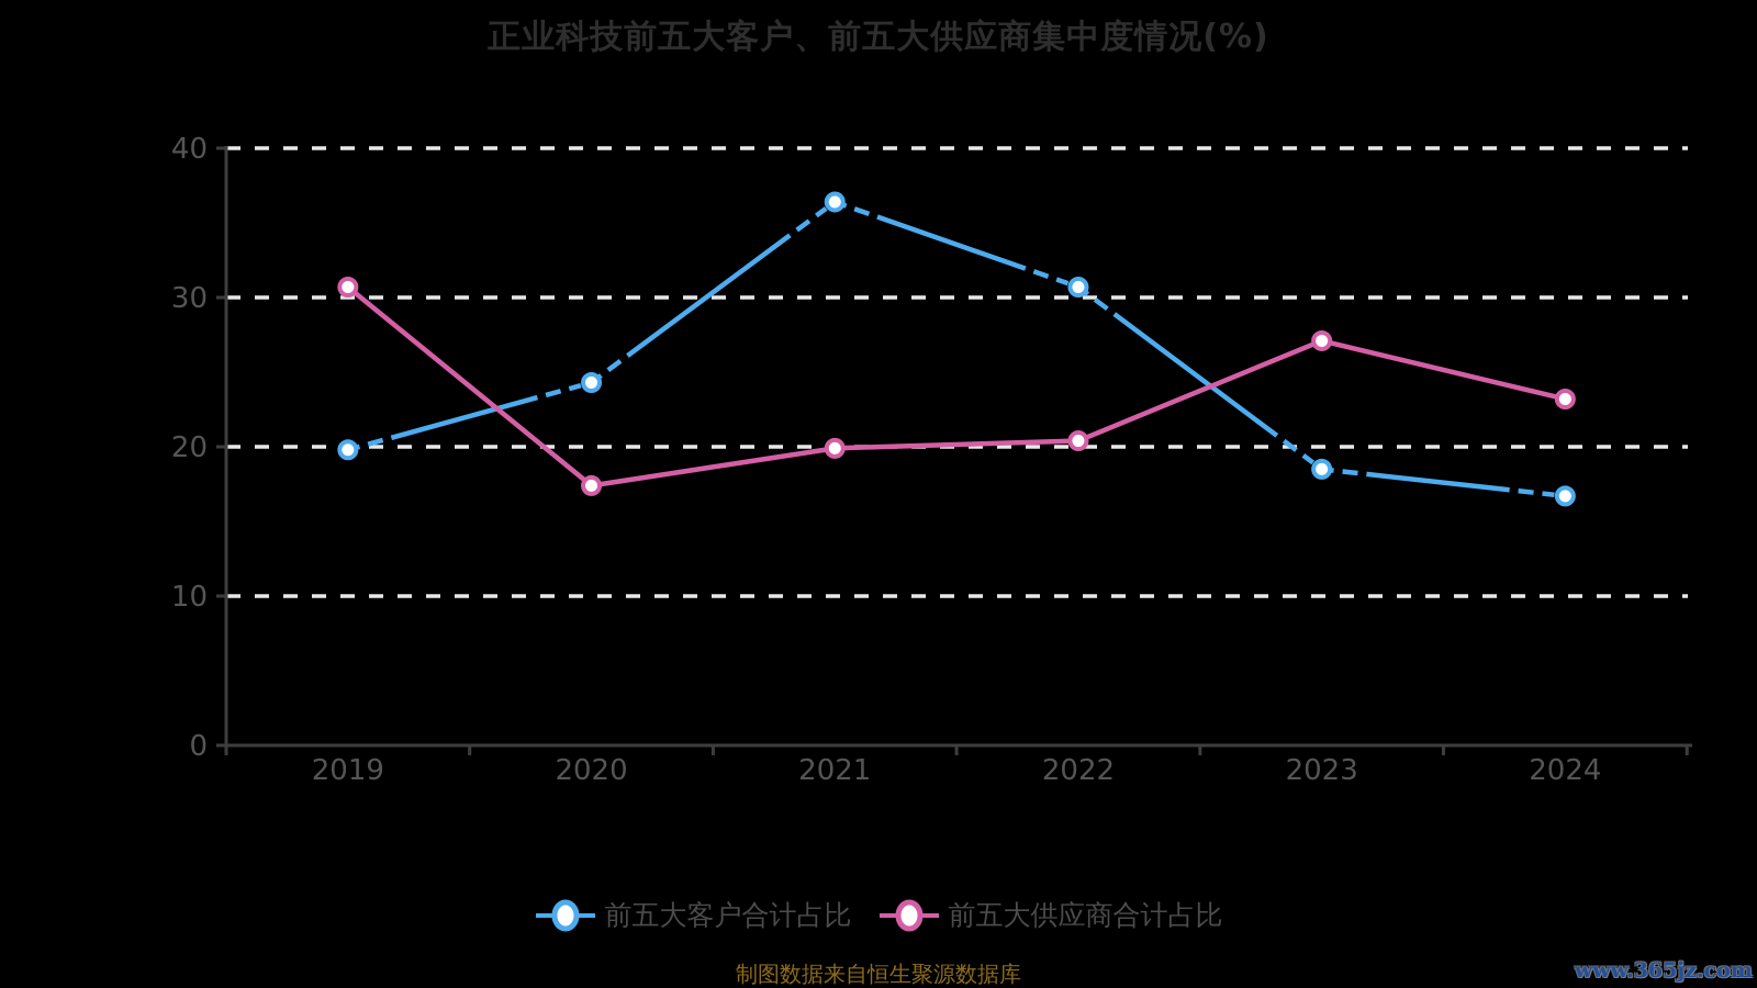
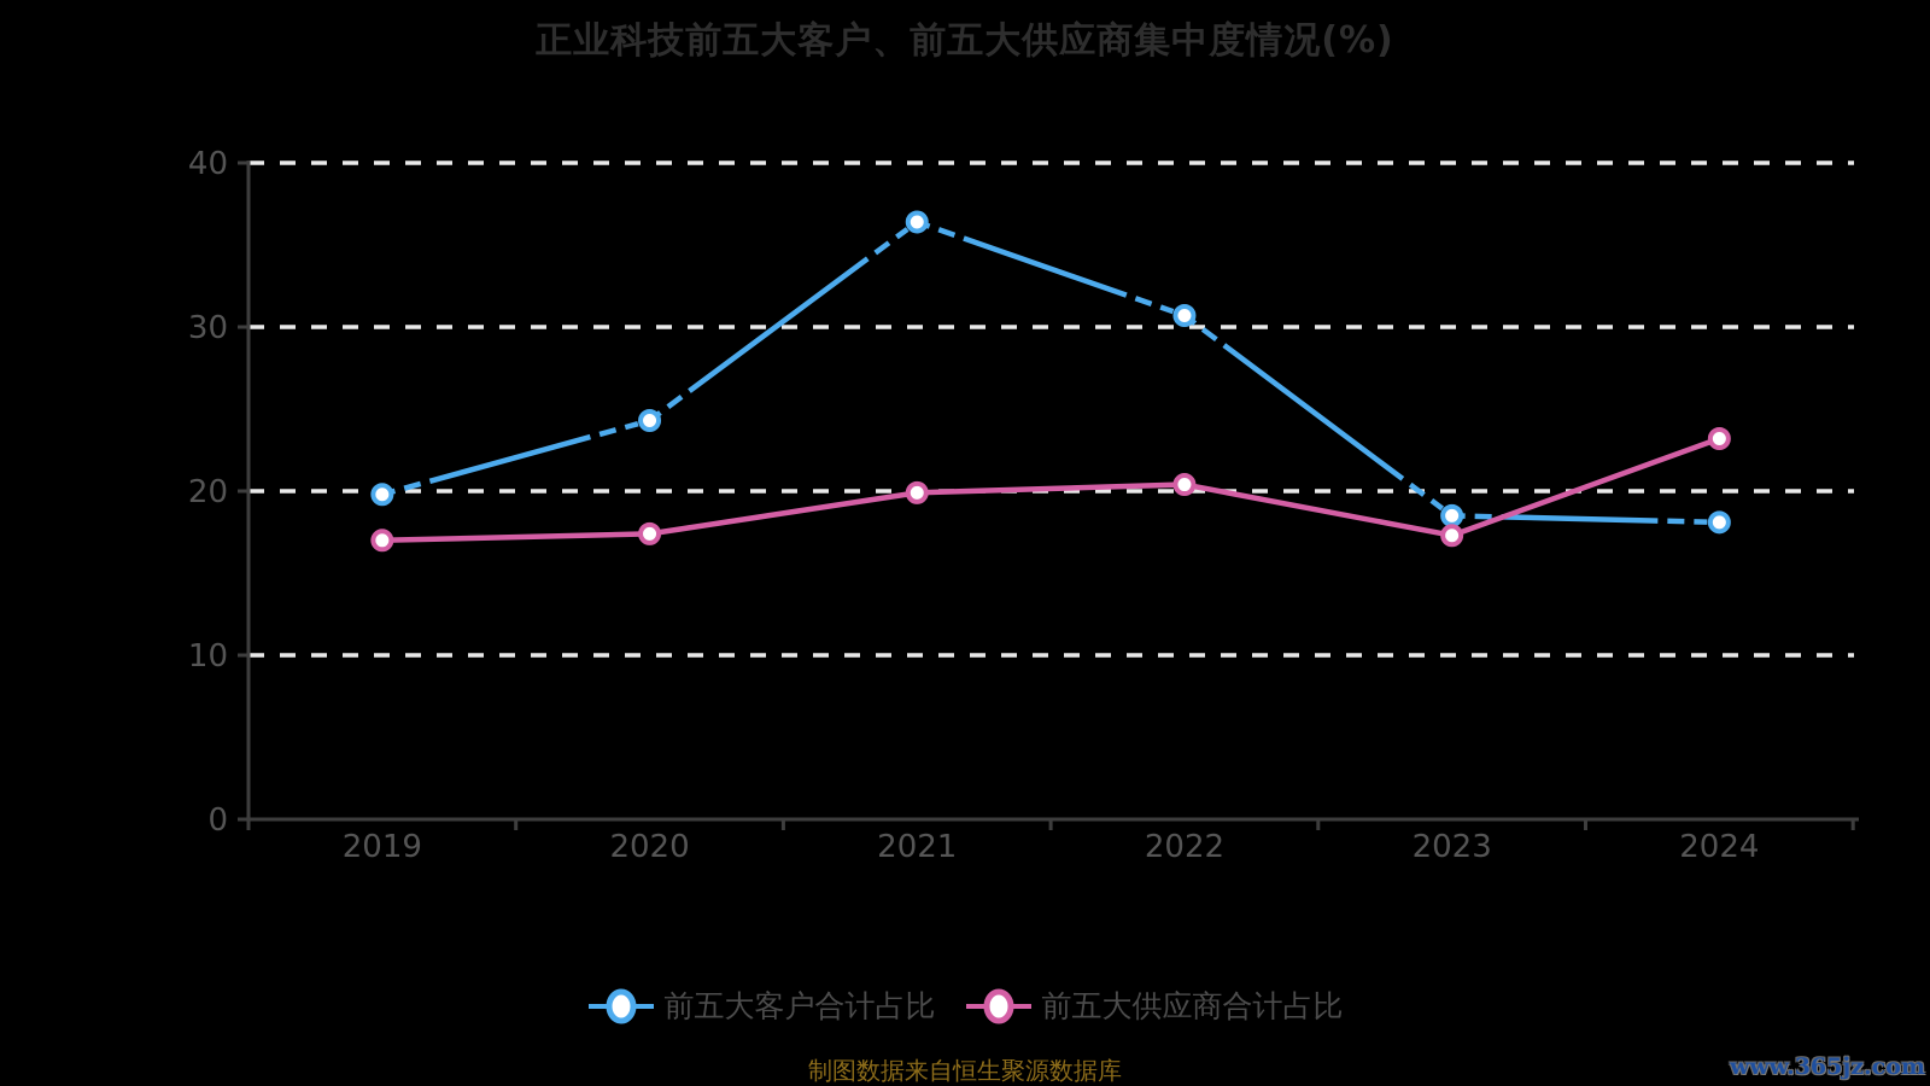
前五大供应商合计占比/2019: 30.7 -> 17.0
前五大供应商合计占比/2023: 27.1 -> 17.3
前五大客户合计占比/2024: 16.7 -> 18.1
